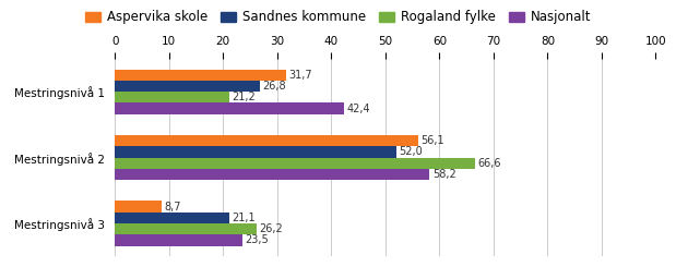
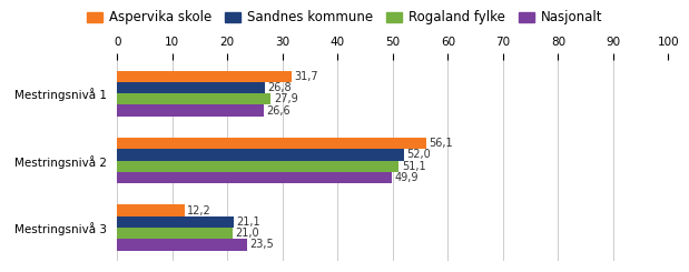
Rogaland fylke/Mestringsnivå 1: 21,2 -> 27,9
Nasjonalt/Mestringsnivå 1: 42,4 -> 26,6
Rogaland fylke/Mestringsnivå 2: 66,6 -> 51,1
Nasjonalt/Mestringsnivå 2: 58,2 -> 49,9
Aspervika skole/Mestringsnivå 3: 8,7 -> 12,2
Rogaland fylke/Mestringsnivå 3: 26,2 -> 21,0
